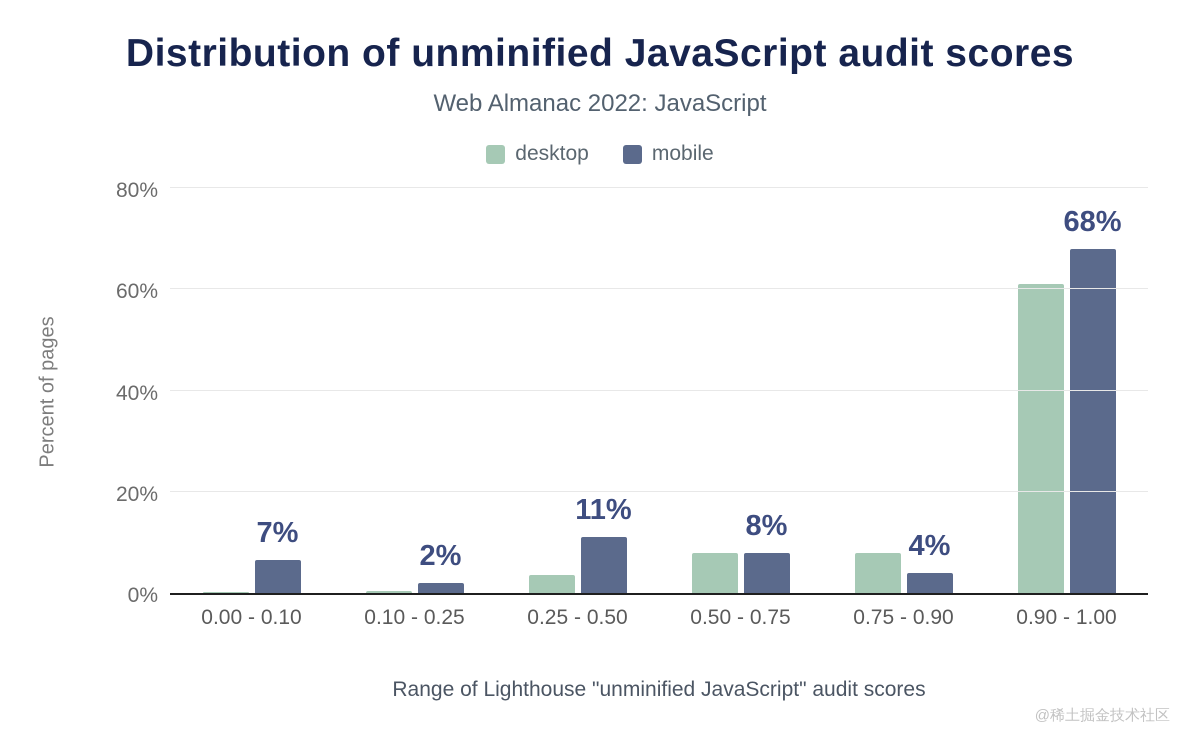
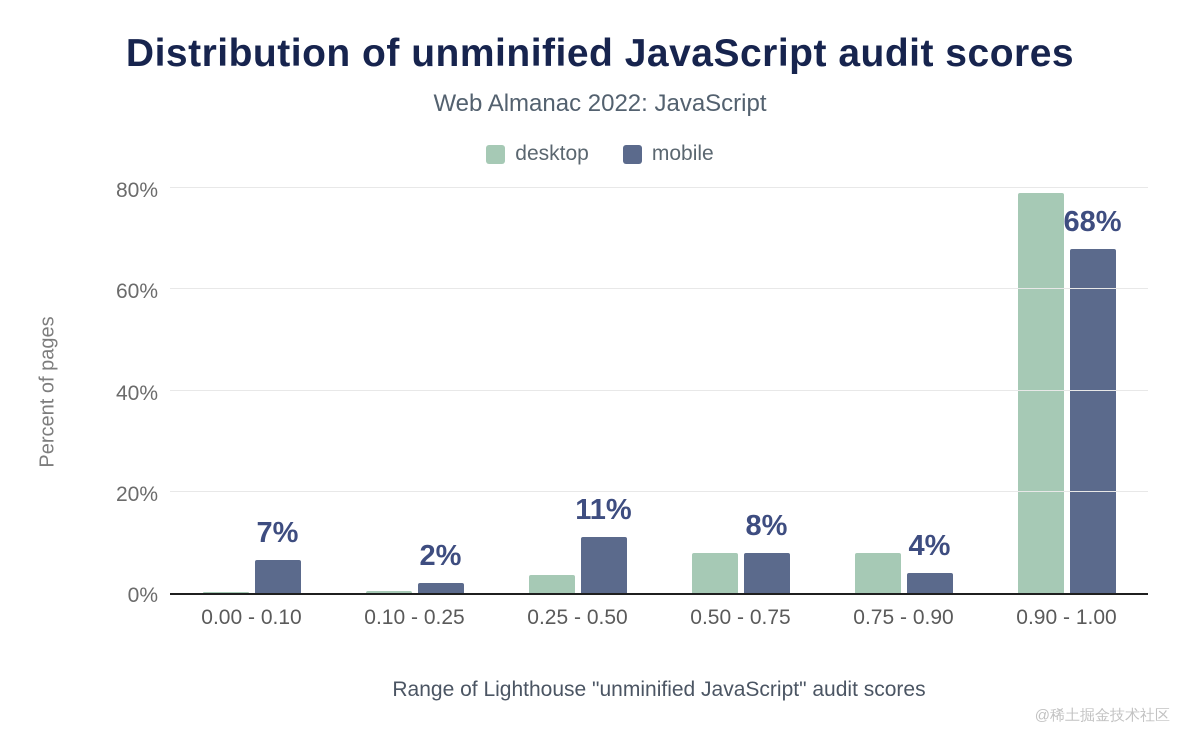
desktop/0.90 - 1.00: 61% -> 79%
